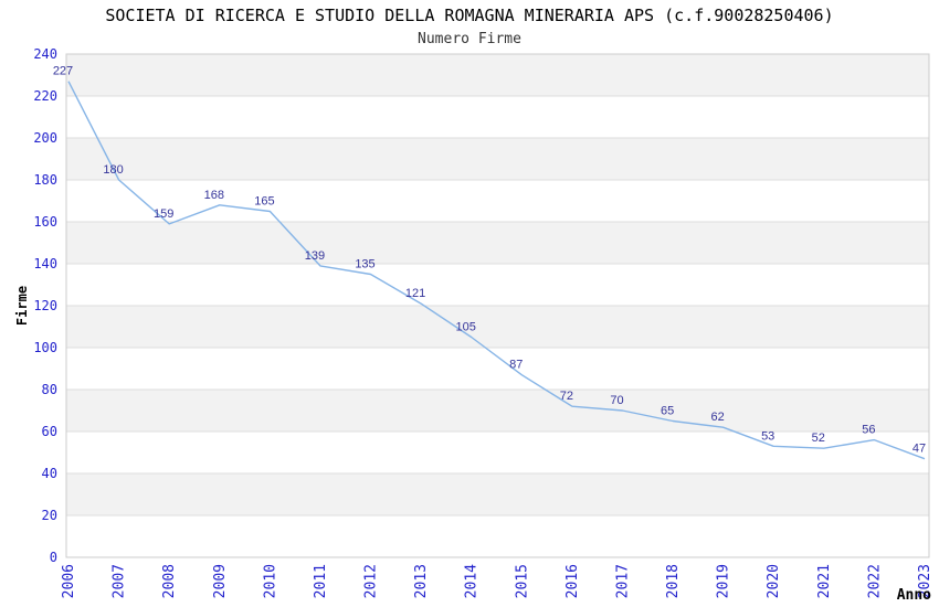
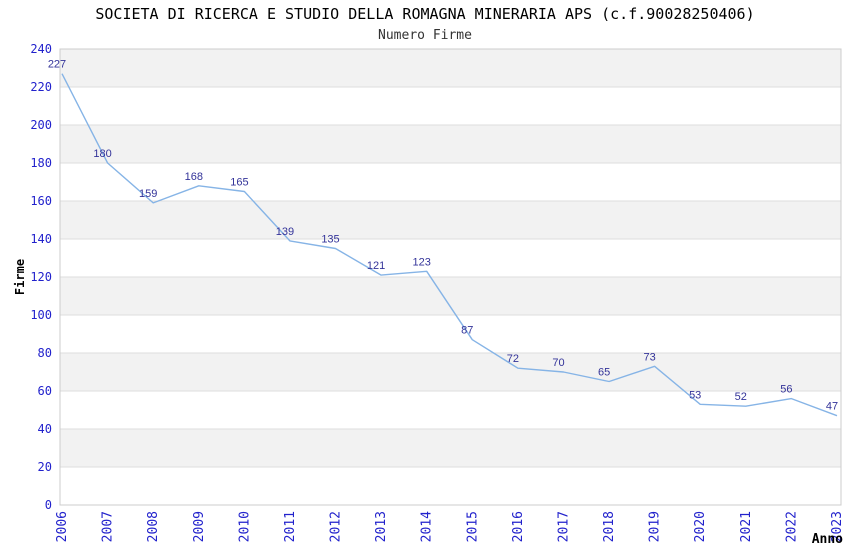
2014: 105 -> 123
2019: 62 -> 73
